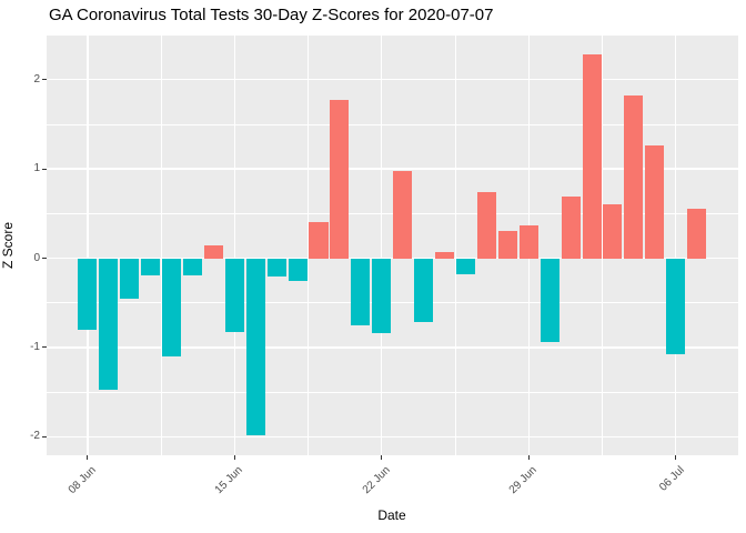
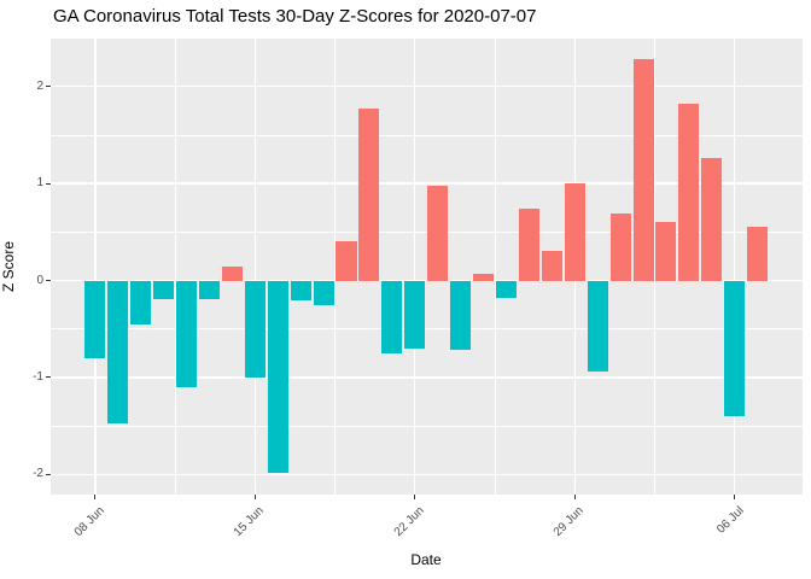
15 Jun: -0.8 -> -1.0
22 Jun: -0.8 -> -0.7
29 Jun: 0.4 -> 1.0
06 Jul: -1.1 -> -1.4
